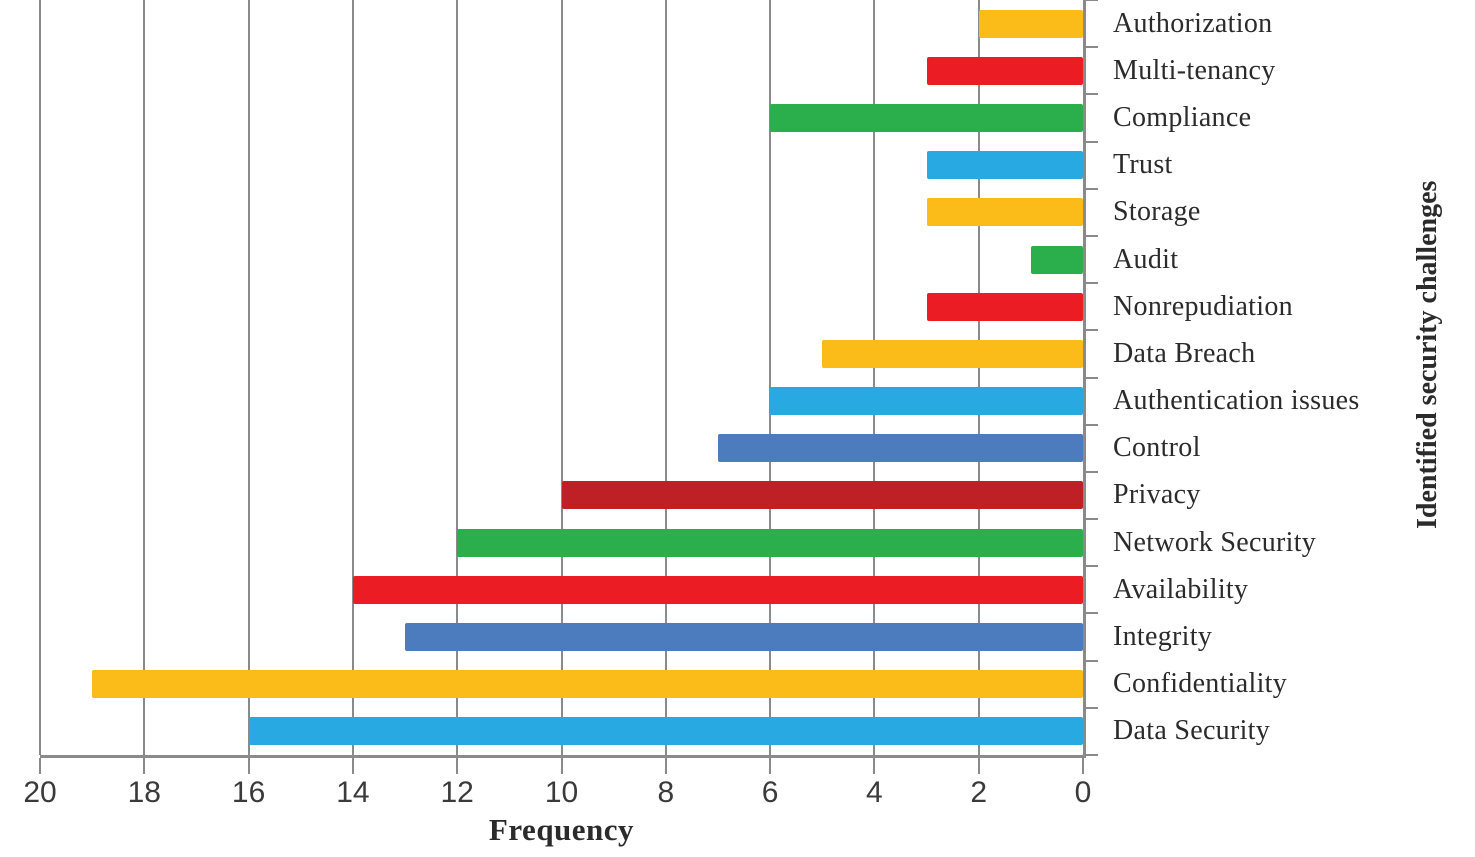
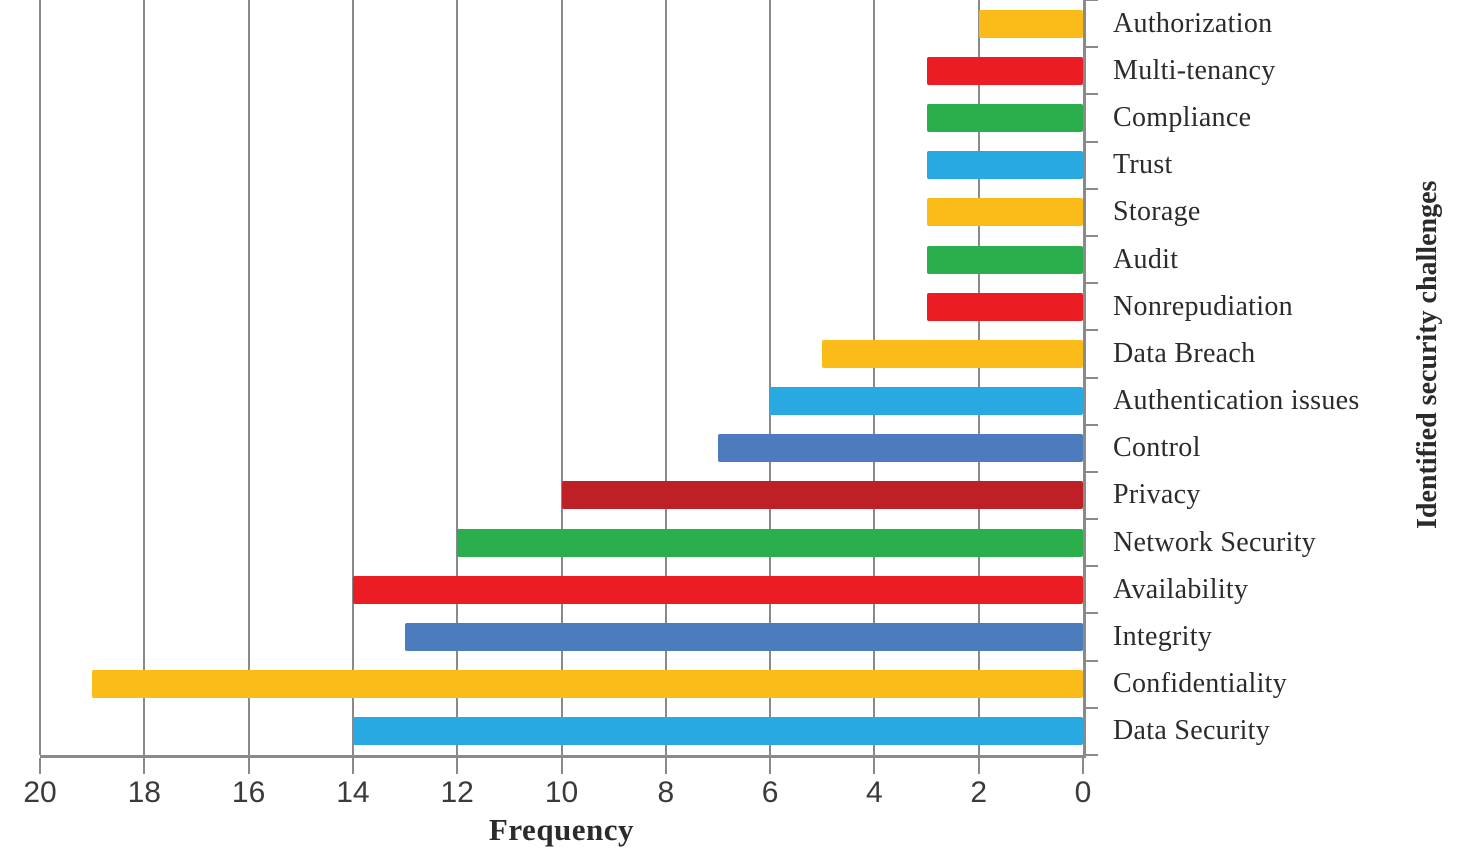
Compliance: 6 -> 3
Audit: 1 -> 3
Data Security: 16 -> 14
